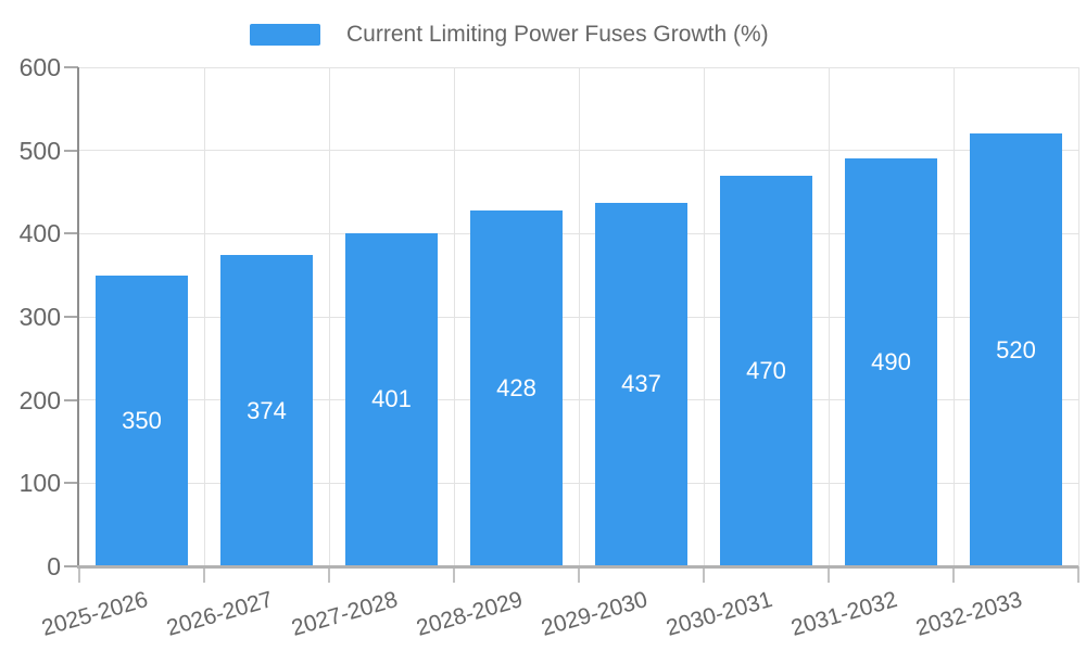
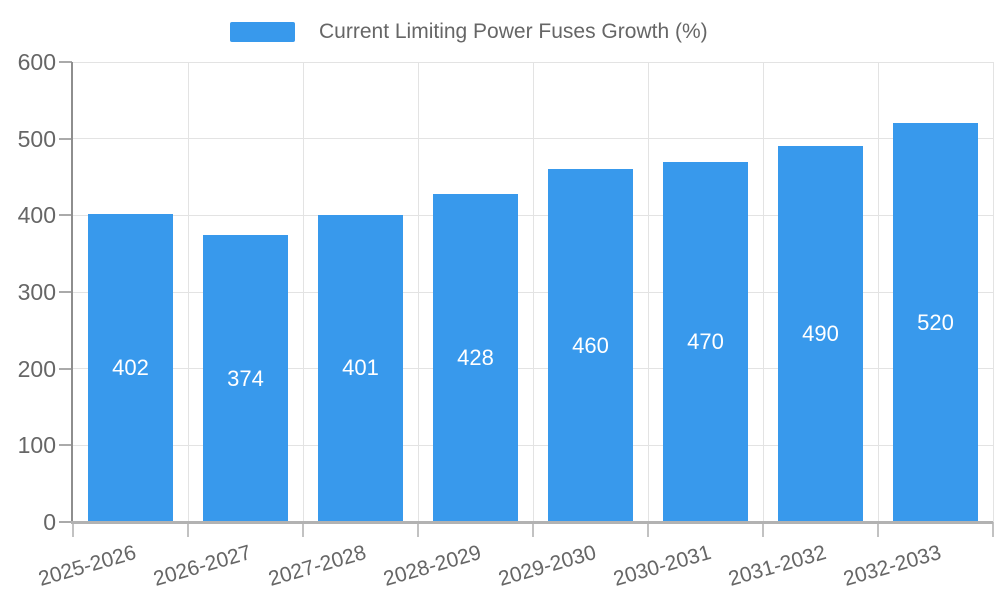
2025-2026: 350 -> 402
2029-2030: 437 -> 460
